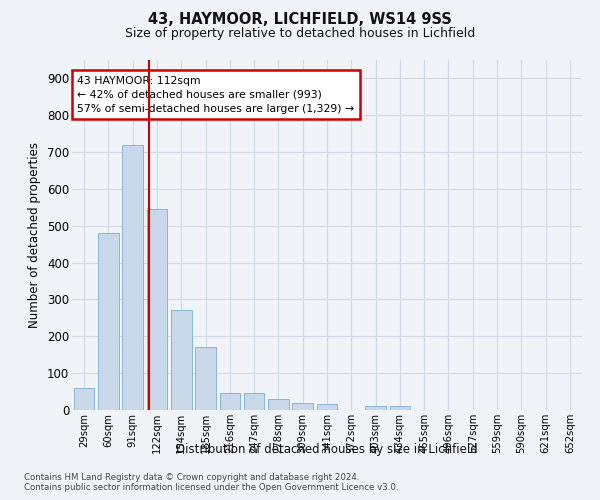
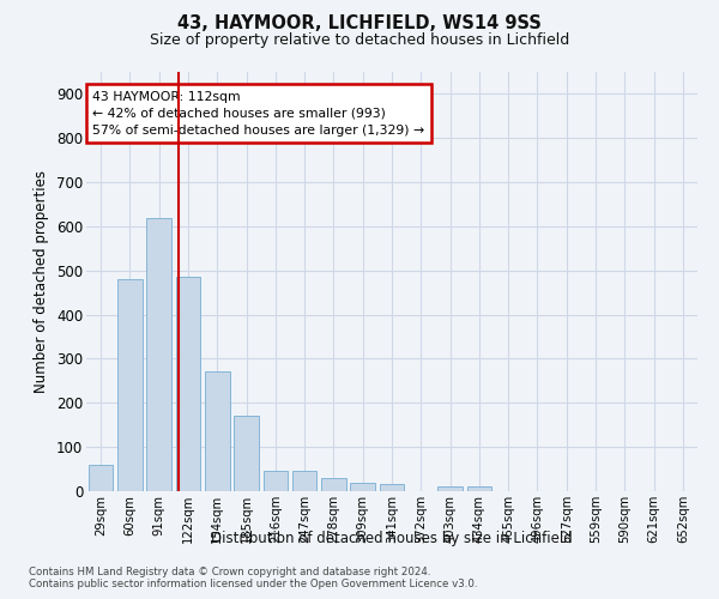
91sqm: 718 -> 620
122sqm: 545 -> 485
